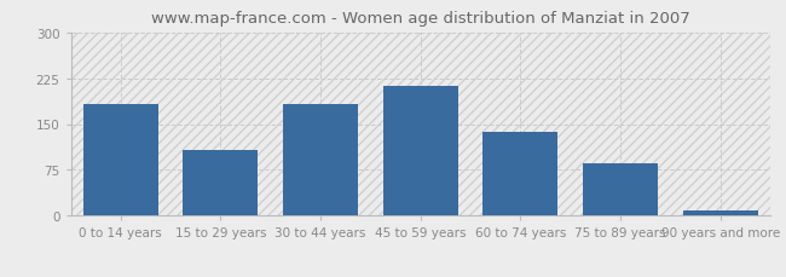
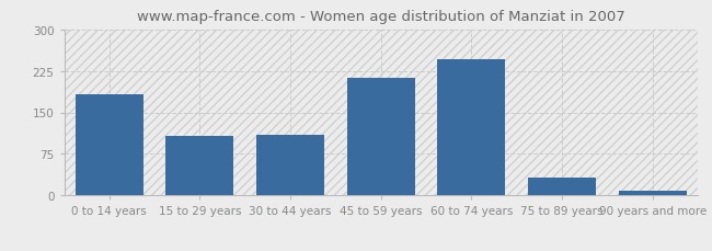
30 to 44 years: 183 -> 110
60 to 74 years: 137 -> 246
75 to 89 years: 85 -> 32
